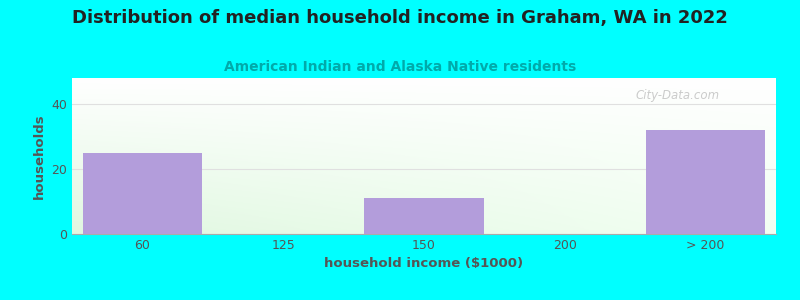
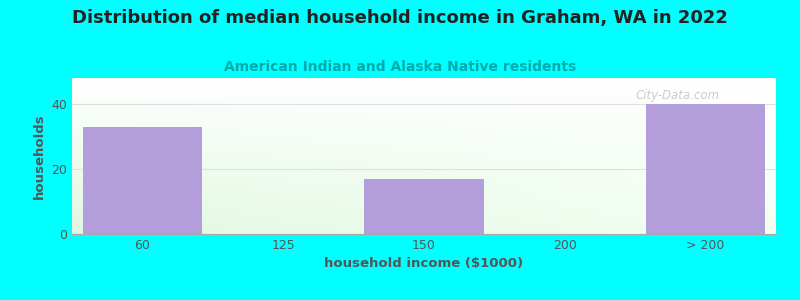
60: 25 -> 33
150: 11 -> 17
> 200: 32 -> 40
